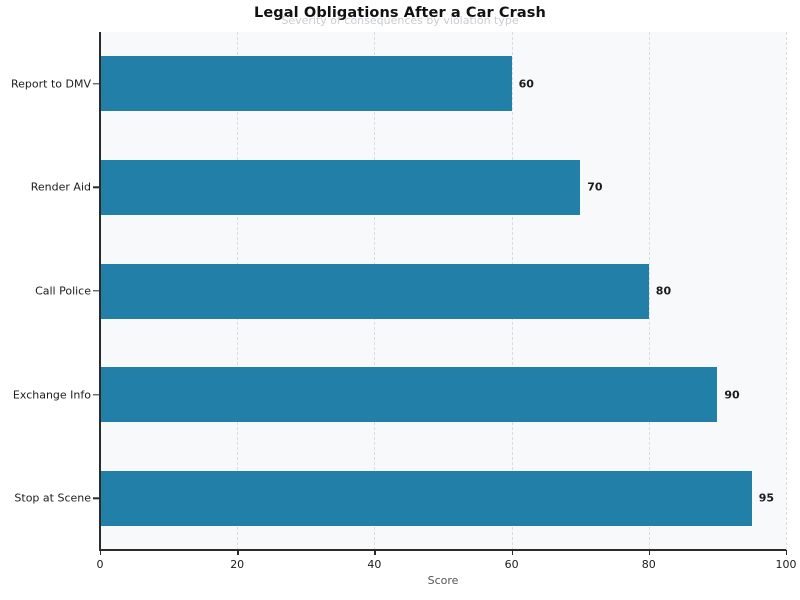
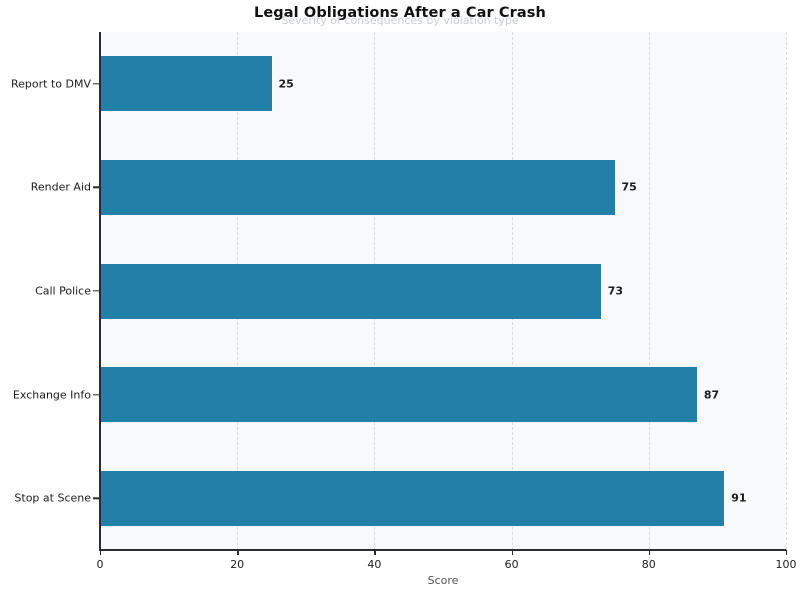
Stop at Scene: 95 -> 91
Exchange Info: 90 -> 87
Call Police: 80 -> 73
Render Aid: 70 -> 75
Report to DMV: 60 -> 25
